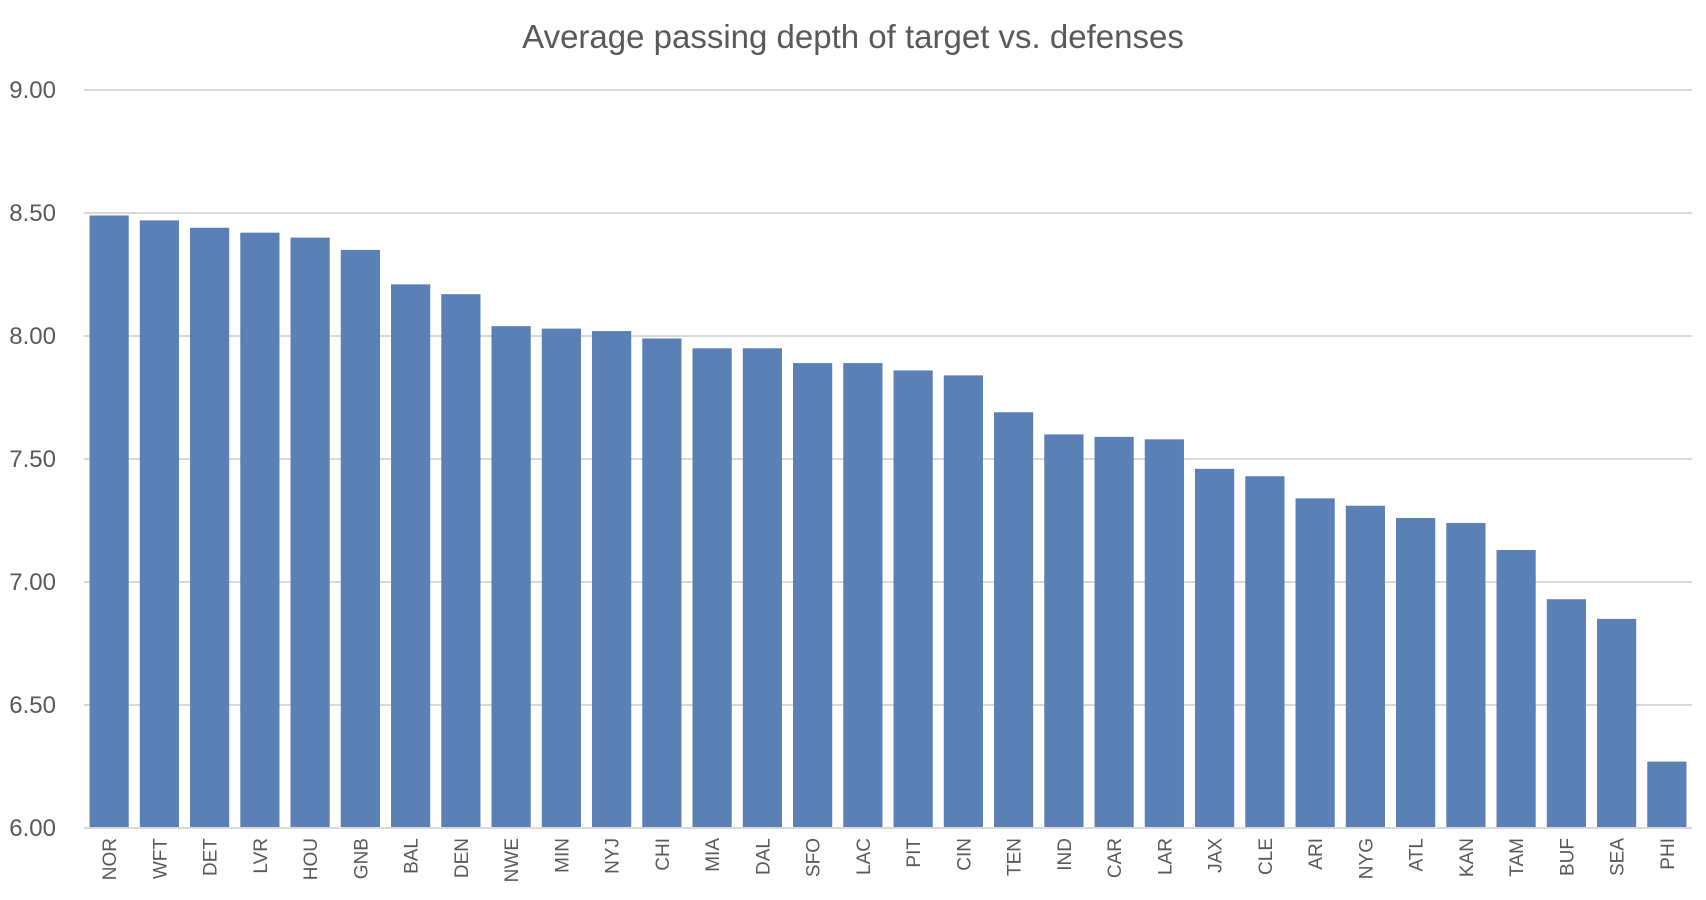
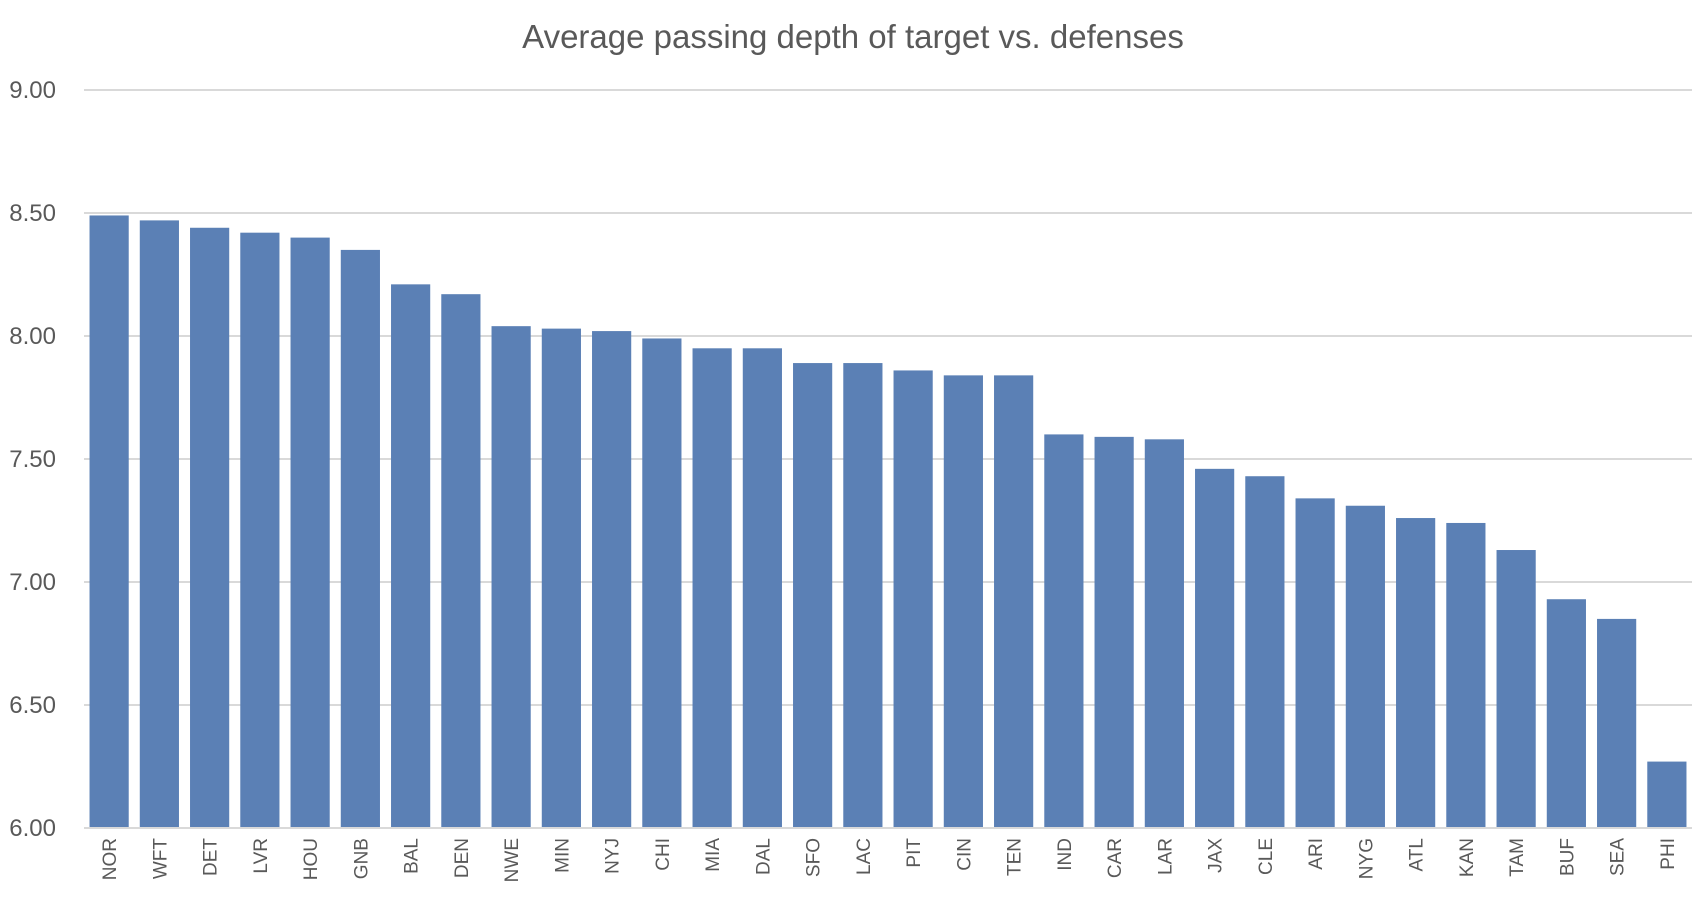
TEN: 7.69 -> 7.84
